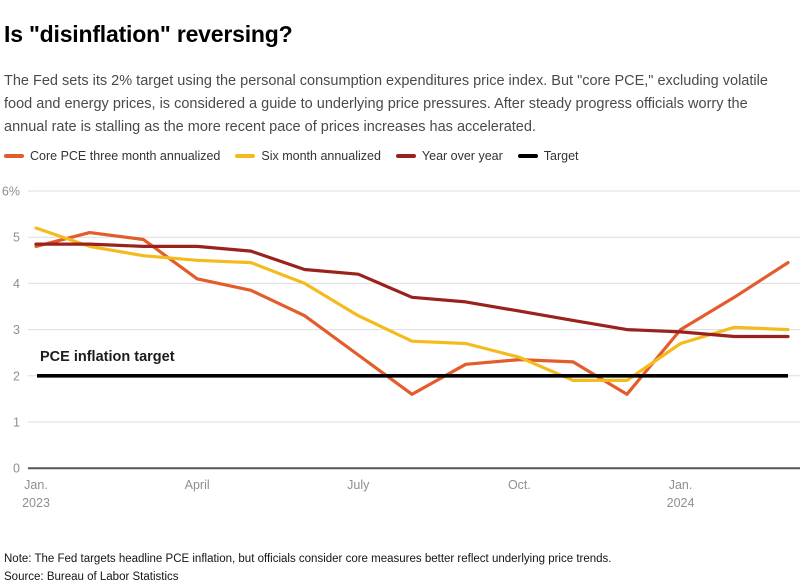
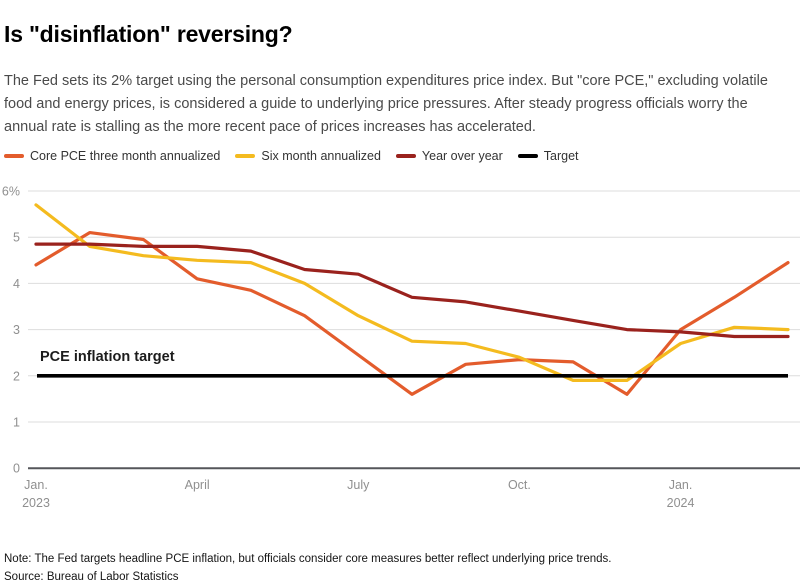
Core PCE three month annualized/Jan. 2023: 4.8% -> 4.4%
Six month annualized/Jan. 2023: 5.2% -> 5.7%
